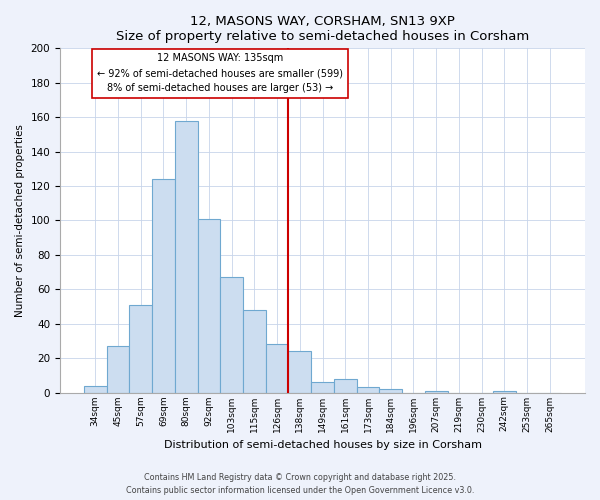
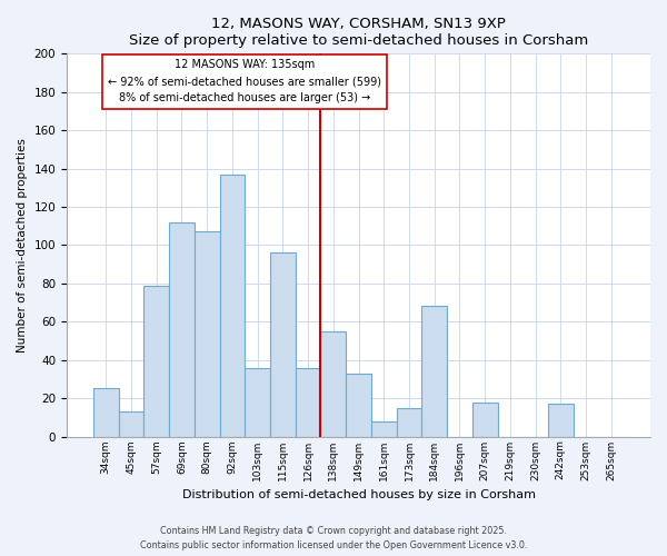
34sqm: 4 -> 25
45sqm: 27 -> 13
57sqm: 51 -> 79
69sqm: 124 -> 112
80sqm: 158 -> 107
92sqm: 101 -> 137
103sqm: 67 -> 36
115sqm: 48 -> 96
126sqm: 28 -> 36
138sqm: 24 -> 55
149sqm: 6 -> 33
173sqm: 3 -> 15
184sqm: 2 -> 68
207sqm: 1 -> 18
242sqm: 1 -> 17
